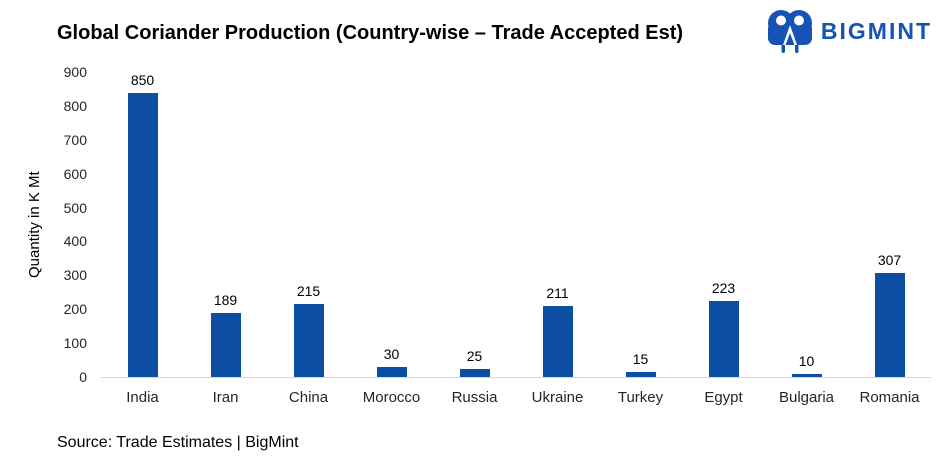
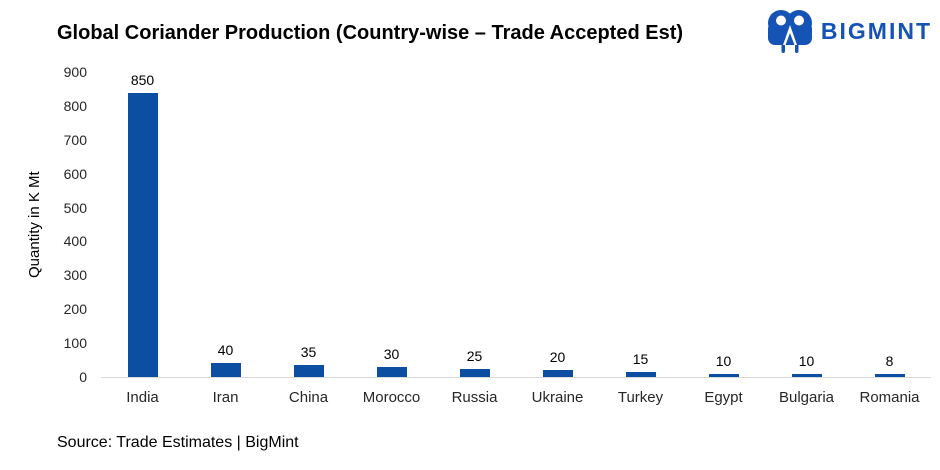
Iran: 189 -> 40
China: 215 -> 35
Ukraine: 211 -> 20
Egypt: 223 -> 10
Romania: 307 -> 8
